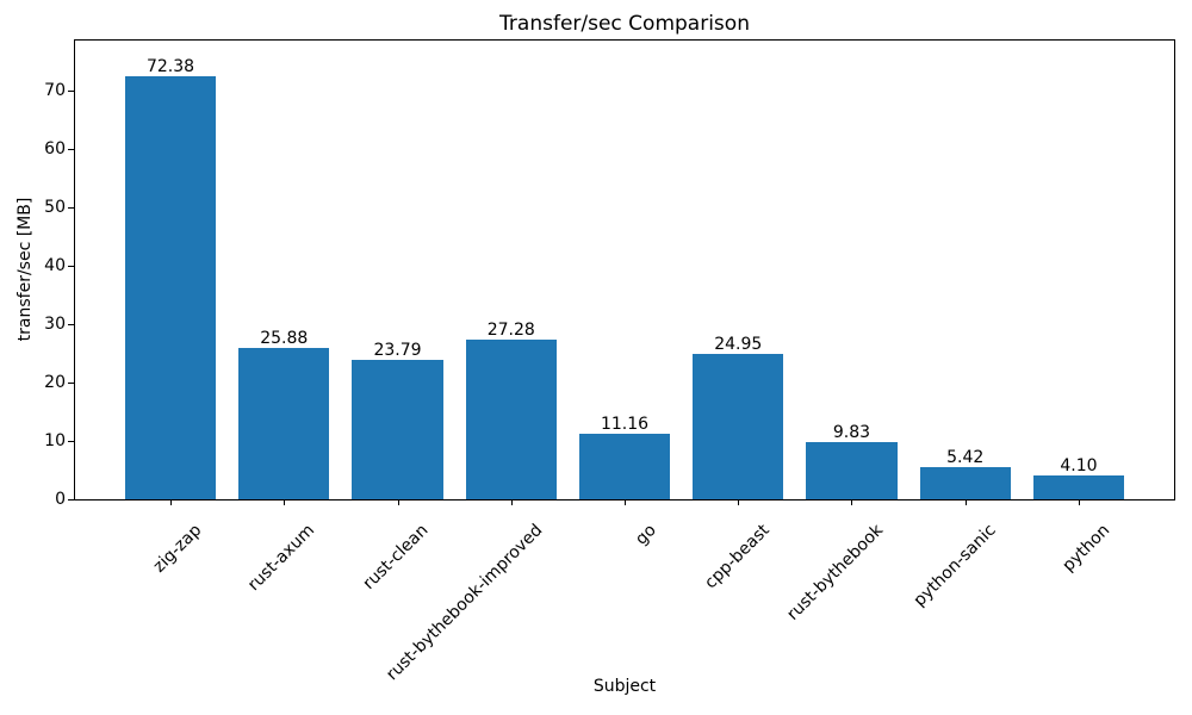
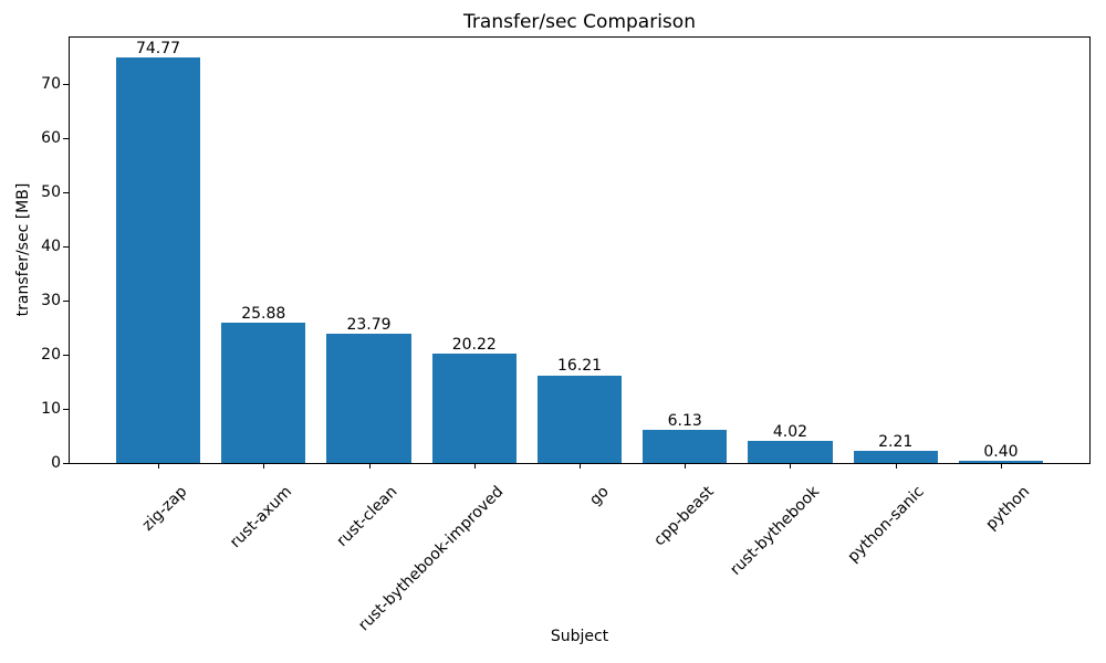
zig-zap: 72.38 -> 74.77
rust-bythebook-improved: 27.28 -> 20.22
go: 11.16 -> 16.21
cpp-beast: 24.95 -> 6.13
rust-bythebook: 9.83 -> 4.02
python-sanic: 5.42 -> 2.21
python: 4.10 -> 0.40
